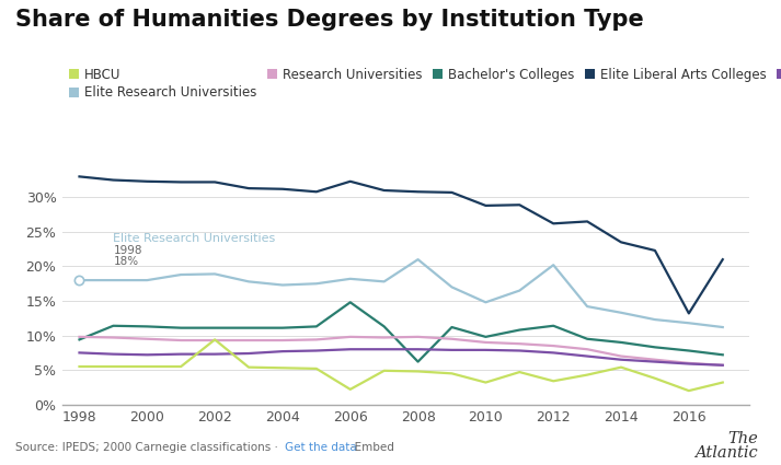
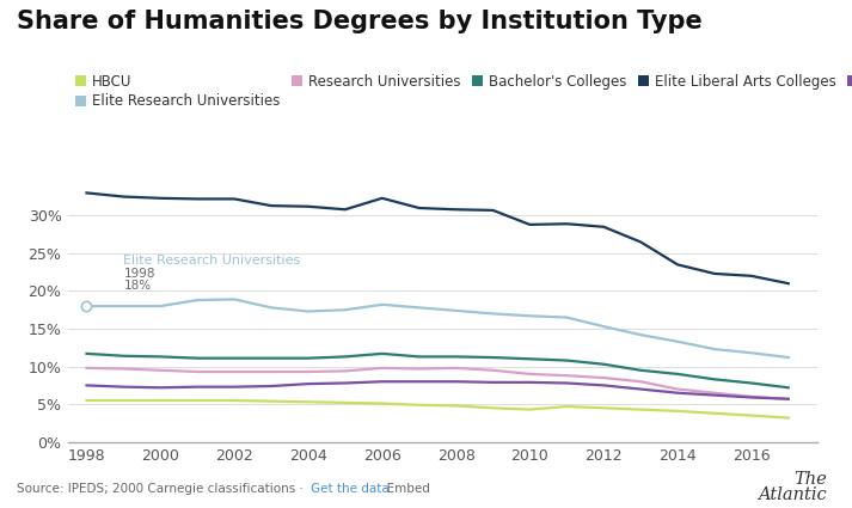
Bachelor's Colleges/1998: 9.4% -> 11.7%
HBCU/2002: 9.4% -> 5.5%
Bachelor's Colleges/2006: 14.8% -> 11.7%
HBCU/2006: 2.2% -> 5.1%
Elite Research Universities/2008: 21.0% -> 17.4%
Bachelor's Colleges/2008: 6.2% -> 11.3%
Elite Research Universities/2010: 14.8% -> 16.7%
Bachelor's Colleges/2010: 9.8% -> 11.0%
HBCU/2010: 3.2% -> 4.3%
Elite Liberal Arts Colleges/2012: 26.2% -> 28.5%
Elite Research Universities/2012: 20.2% -> 15.3%
Bachelor's Colleges/2012: 11.4% -> 10.3%
HBCU/2012: 3.4% -> 4.5%
HBCU/2014: 5.4% -> 4.1%
Elite Liberal Arts Colleges/2016: 13.2% -> 22.0%
HBCU/2016: 2.0% -> 3.5%
